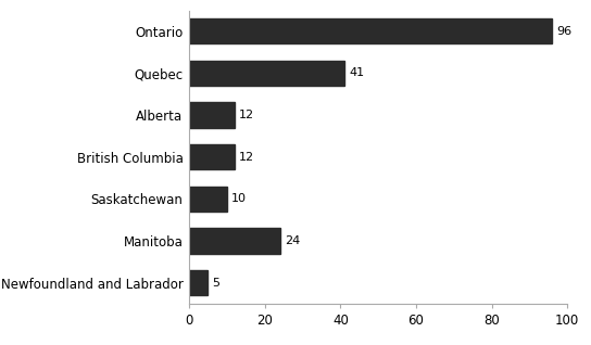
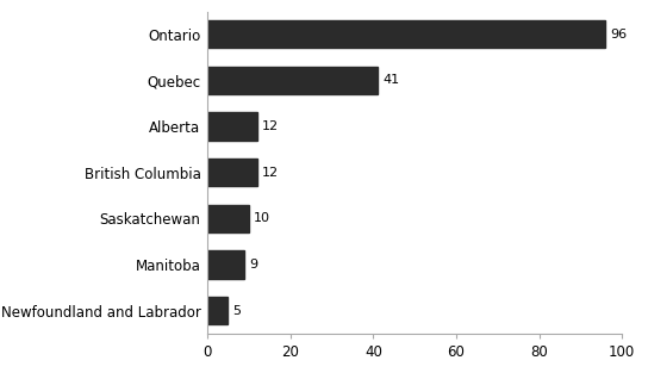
Manitoba: 24 -> 9
